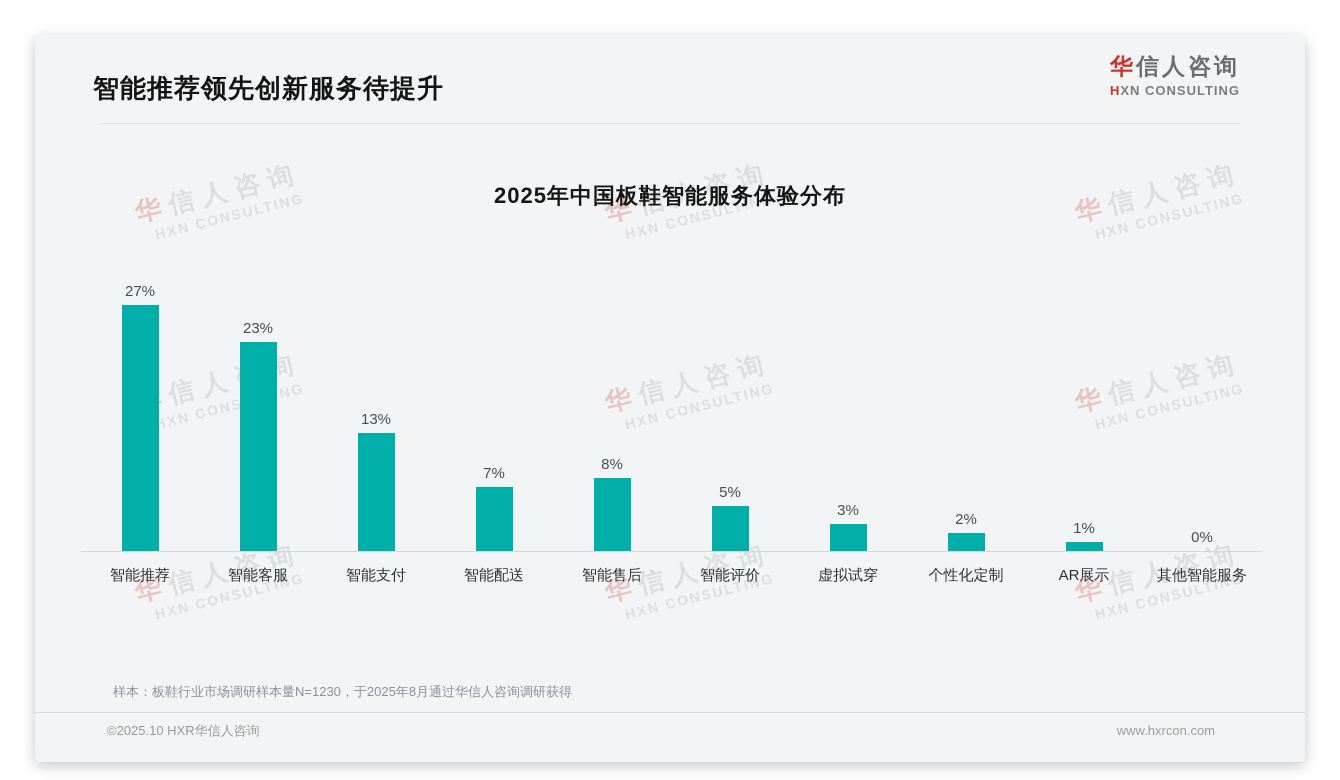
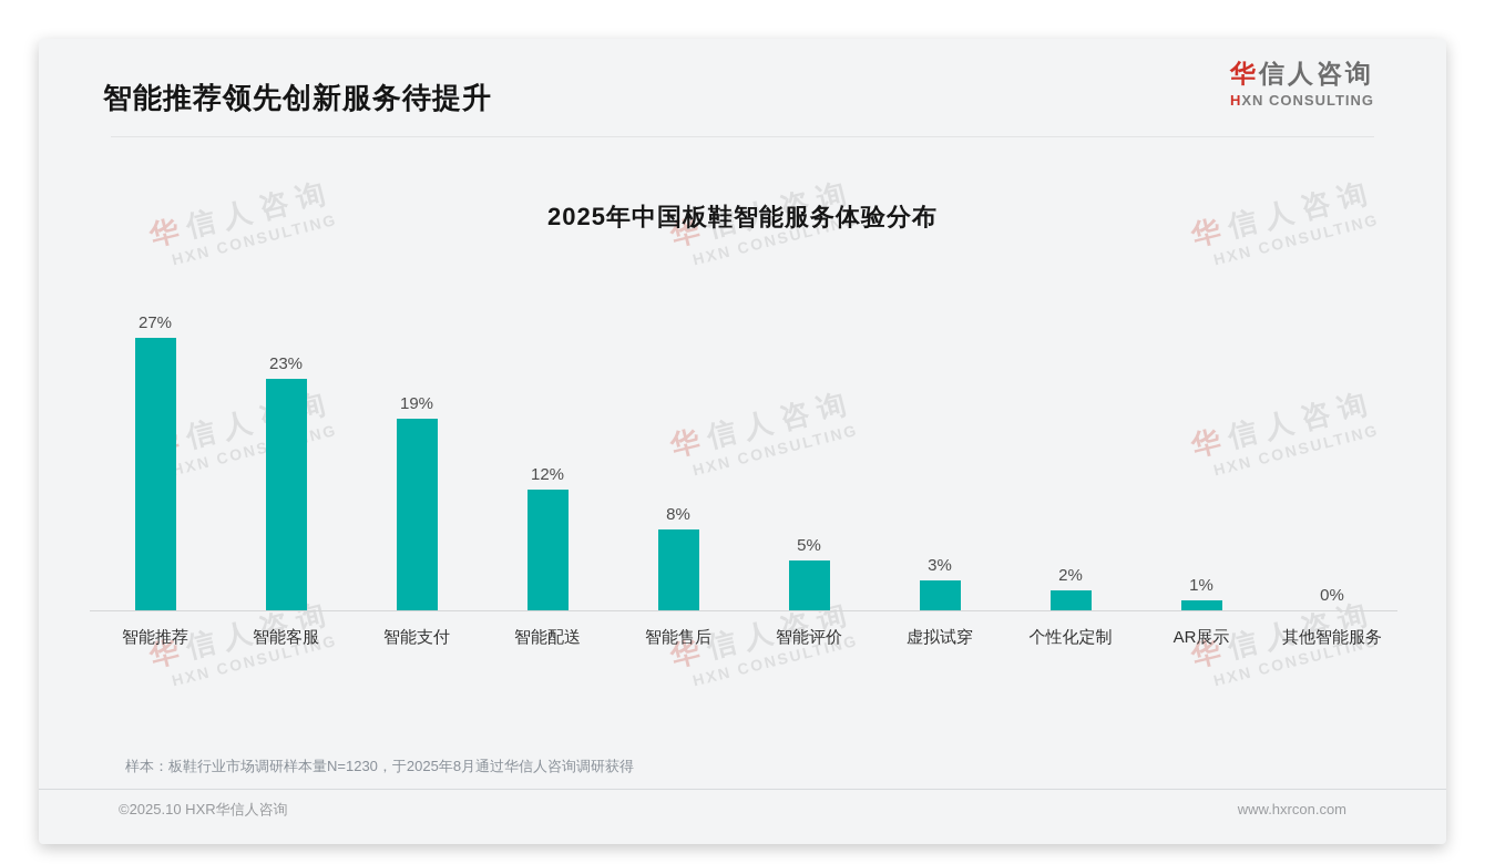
智能支付: 13% -> 19%
智能配送: 7% -> 12%
